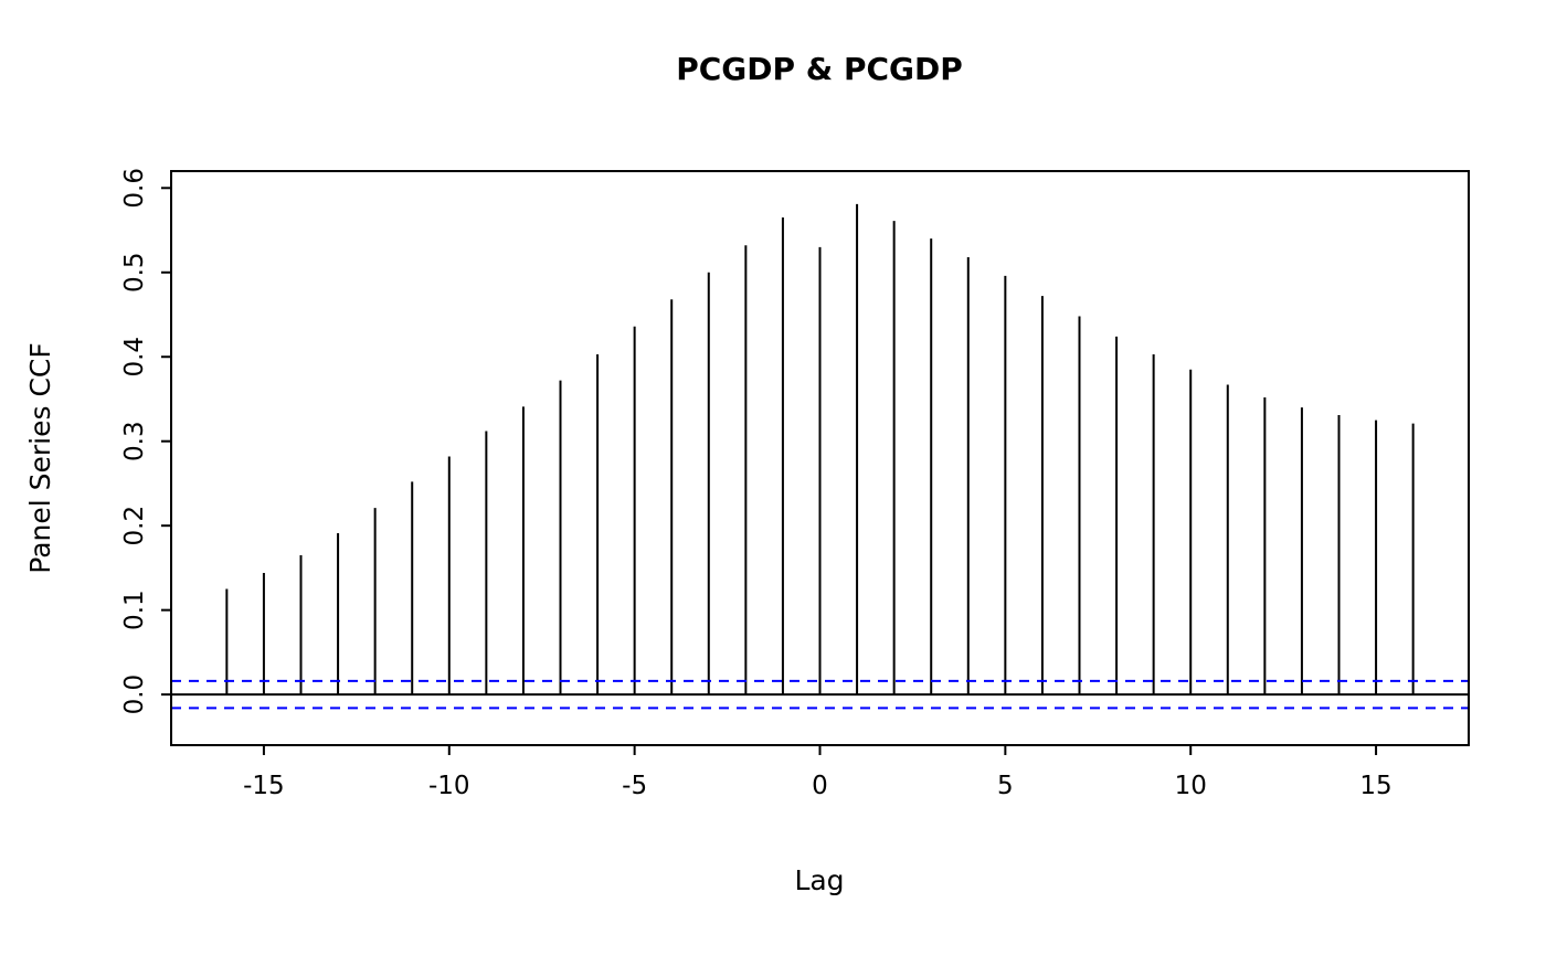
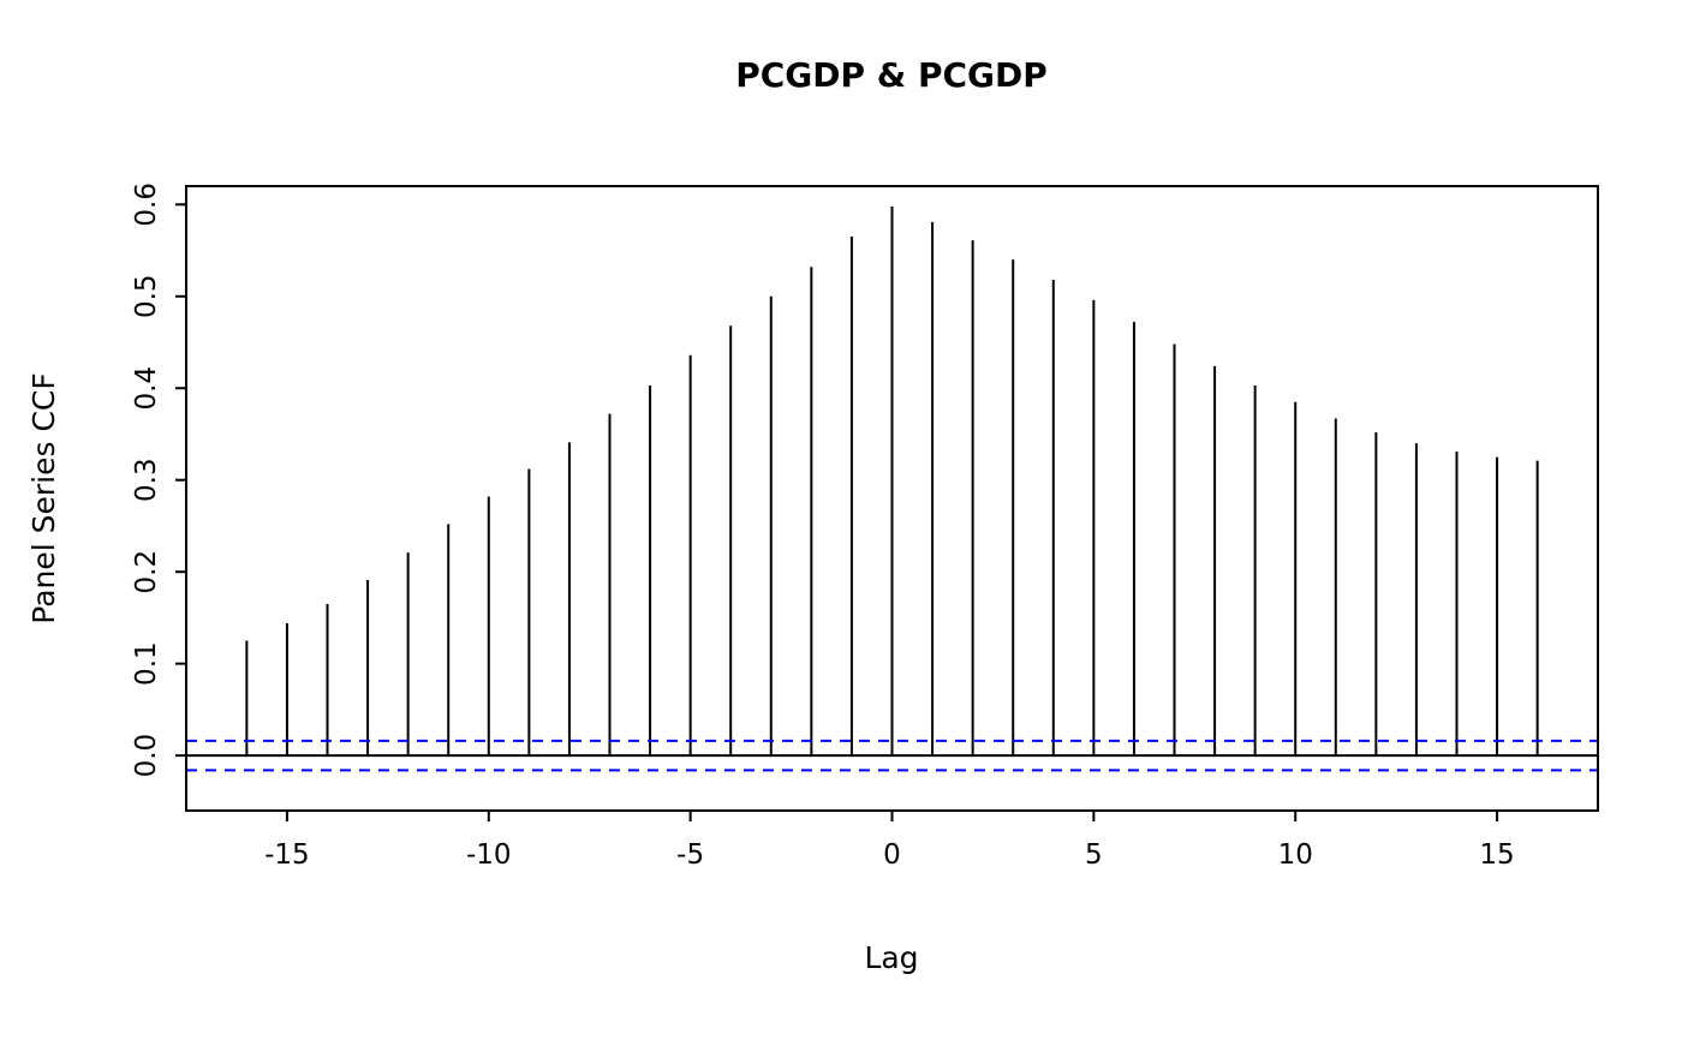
0: 0.53 -> 0.60
